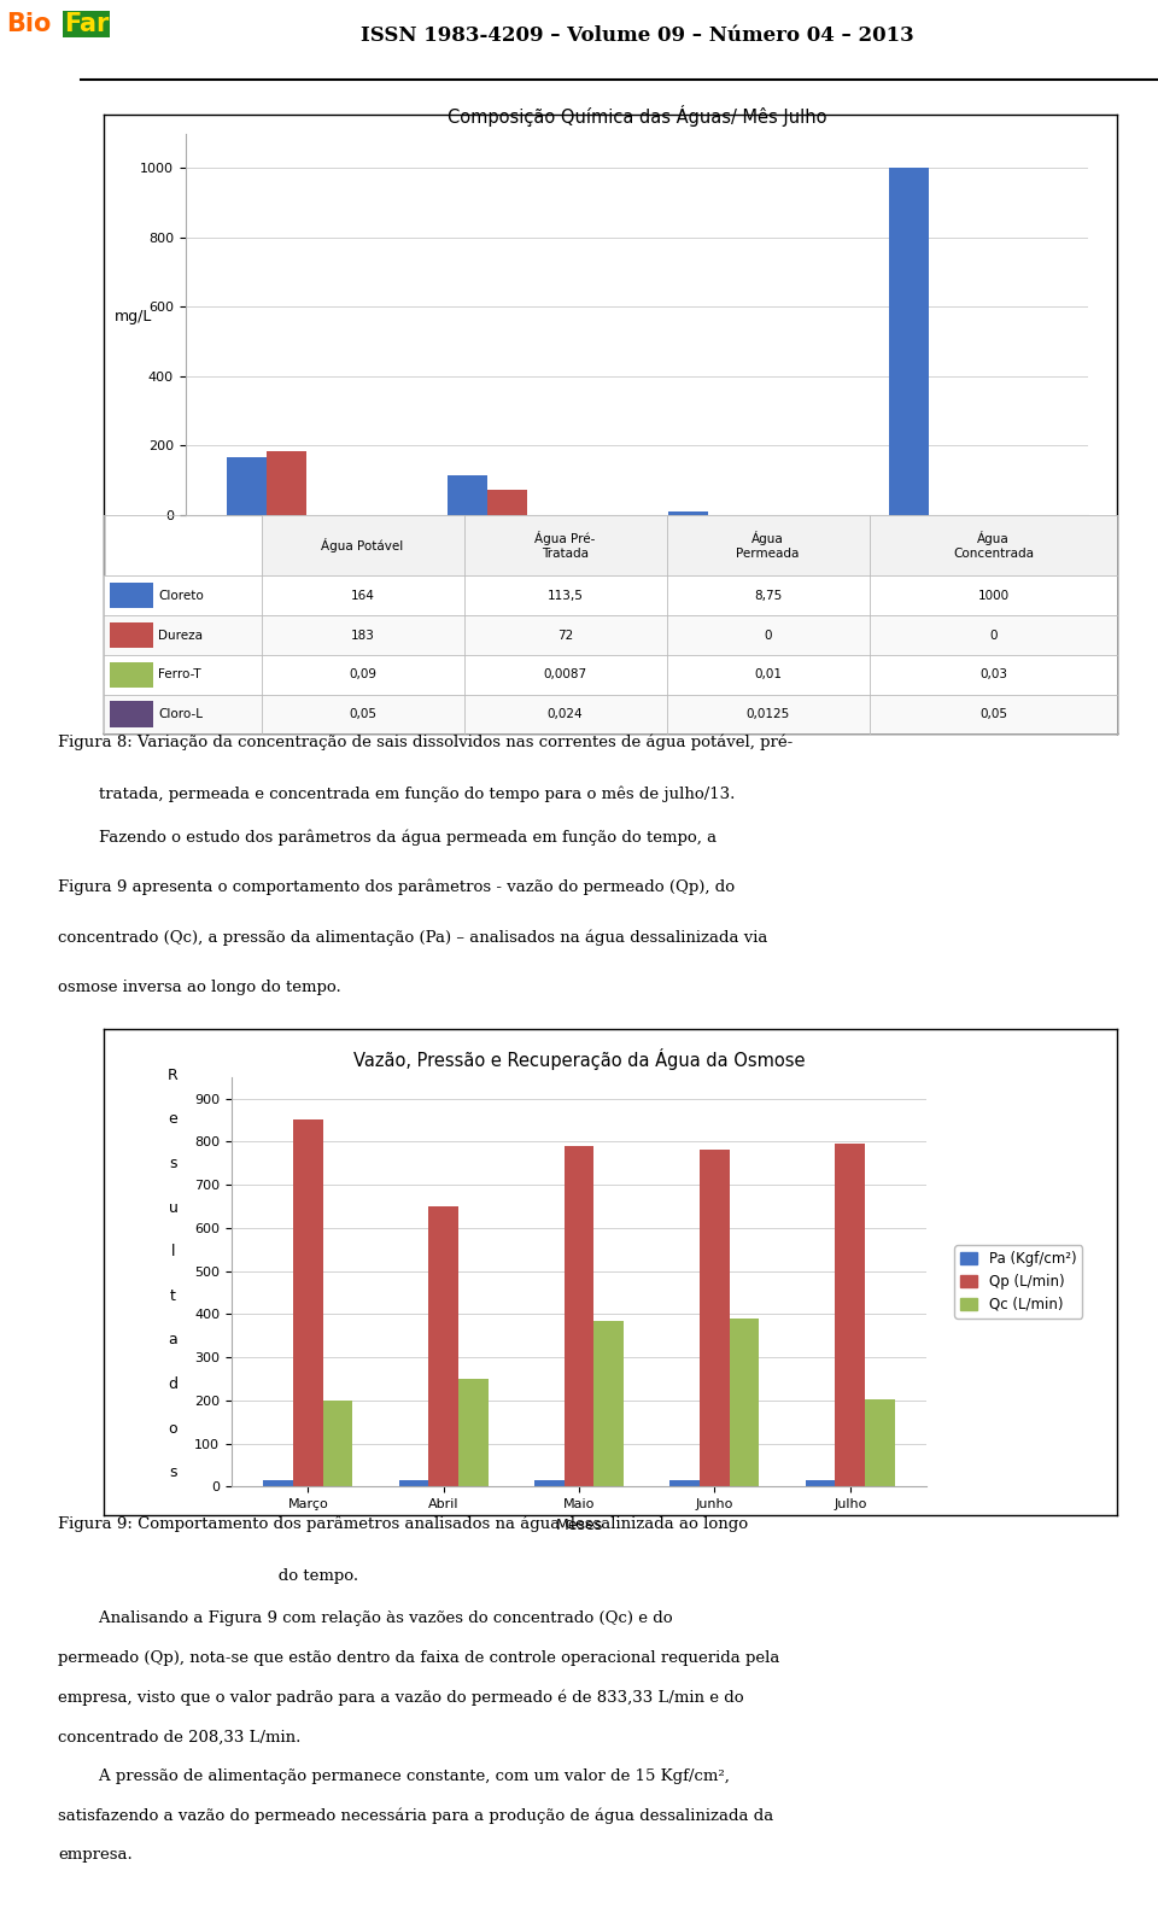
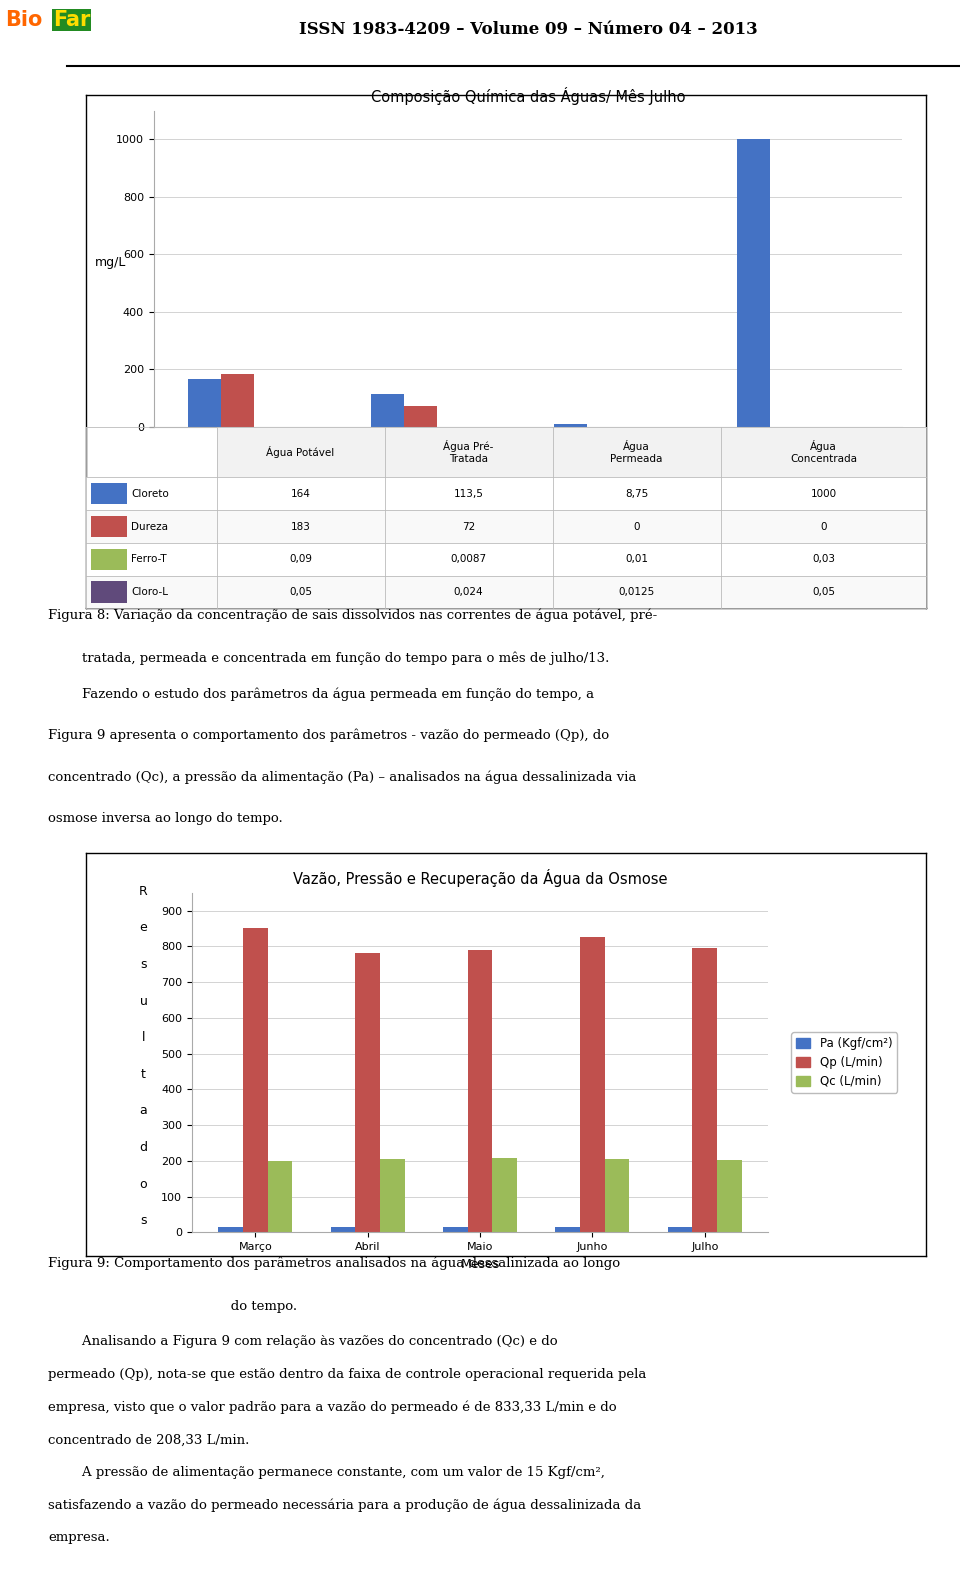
Vazão, Pressão e Recuperação da Água da Osmose/Qp (L/min)/Abril: 650 -> 780
Vazão, Pressão e Recuperação da Água da Osmose/Qc (L/min)/Abril: 250 -> 205
Vazão, Pressão e Recuperação da Água da Osmose/Qc (L/min)/Maio: 385 -> 207
Vazão, Pressão e Recuperação da Água da Osmose/Qp (L/min)/Junho: 780 -> 825
Vazão, Pressão e Recuperação da Água da Osmose/Qc (L/min)/Junho: 390 -> 205
